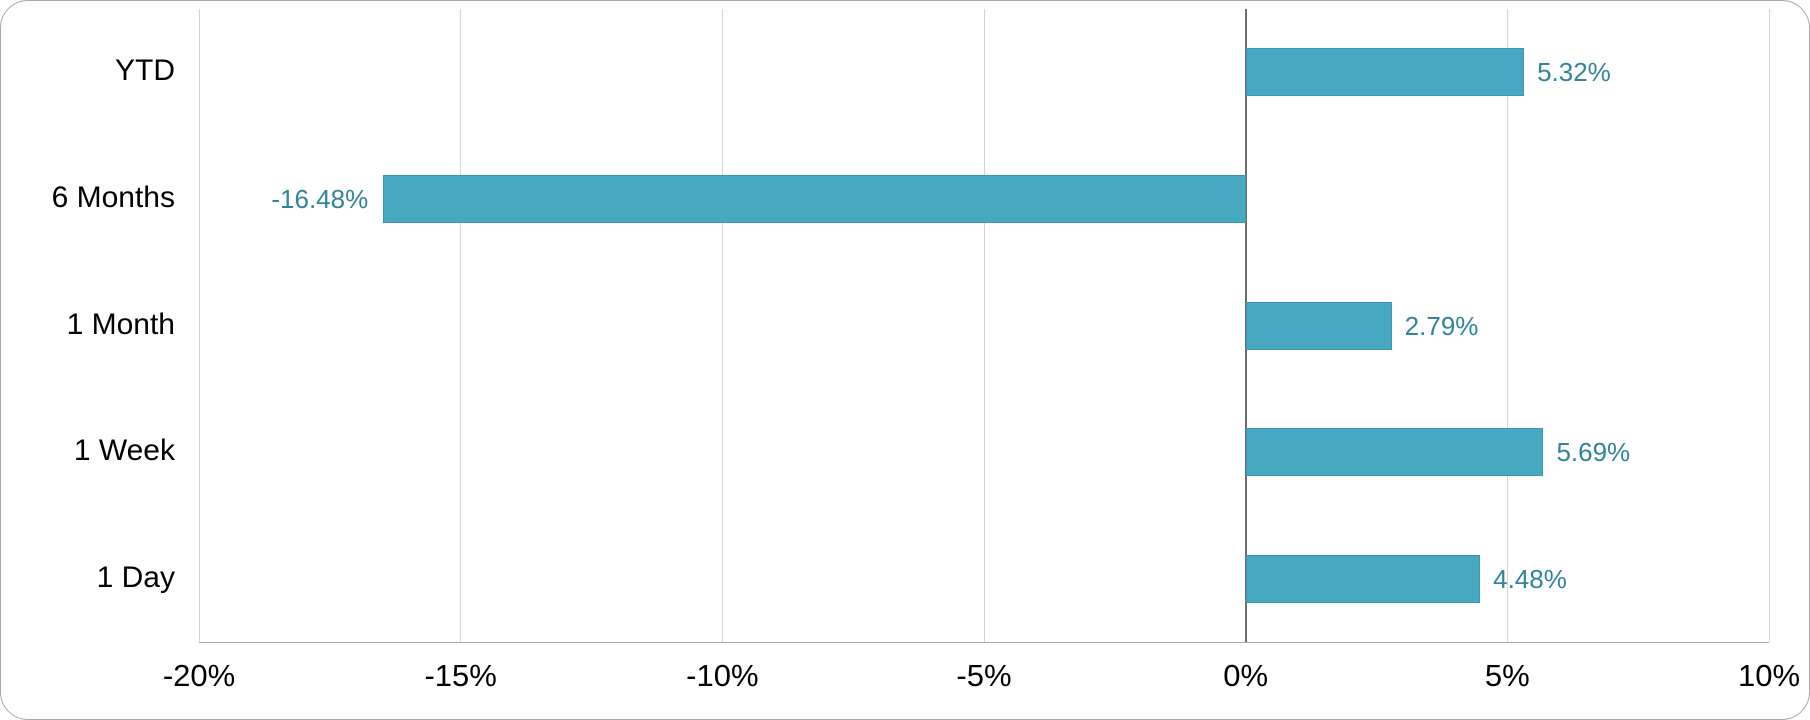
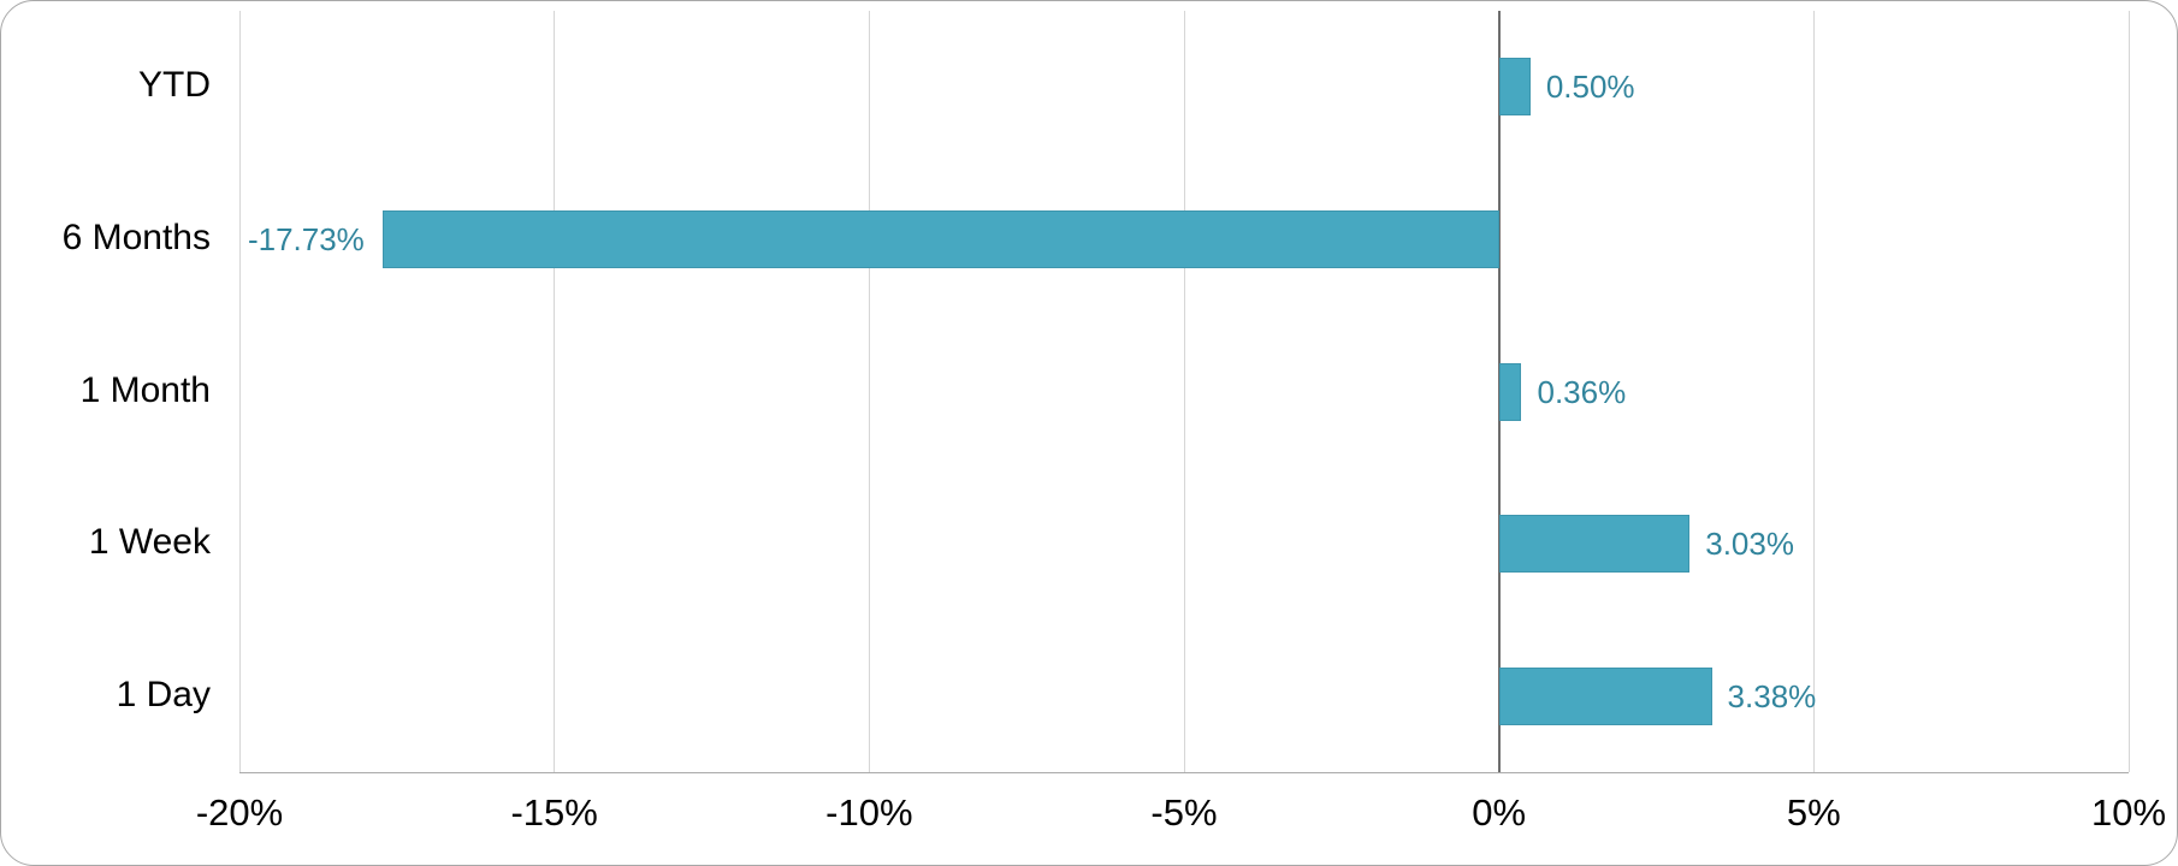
YTD: 5.32% -> 0.50%
6 Months: -16.48% -> -17.73%
1 Month: 2.79% -> 0.36%
1 Week: 5.69% -> 3.03%
1 Day: 4.48% -> 3.38%
